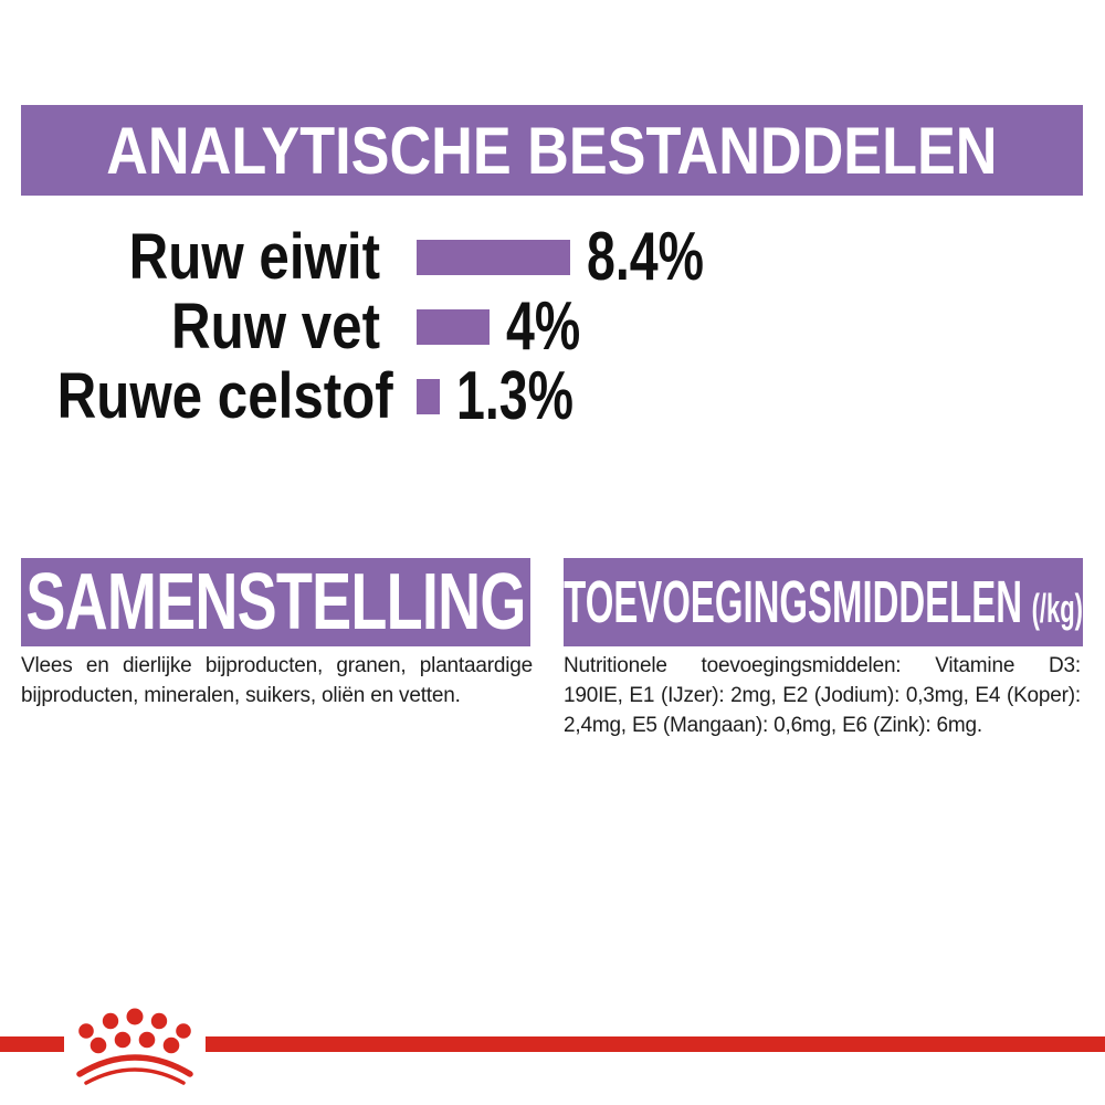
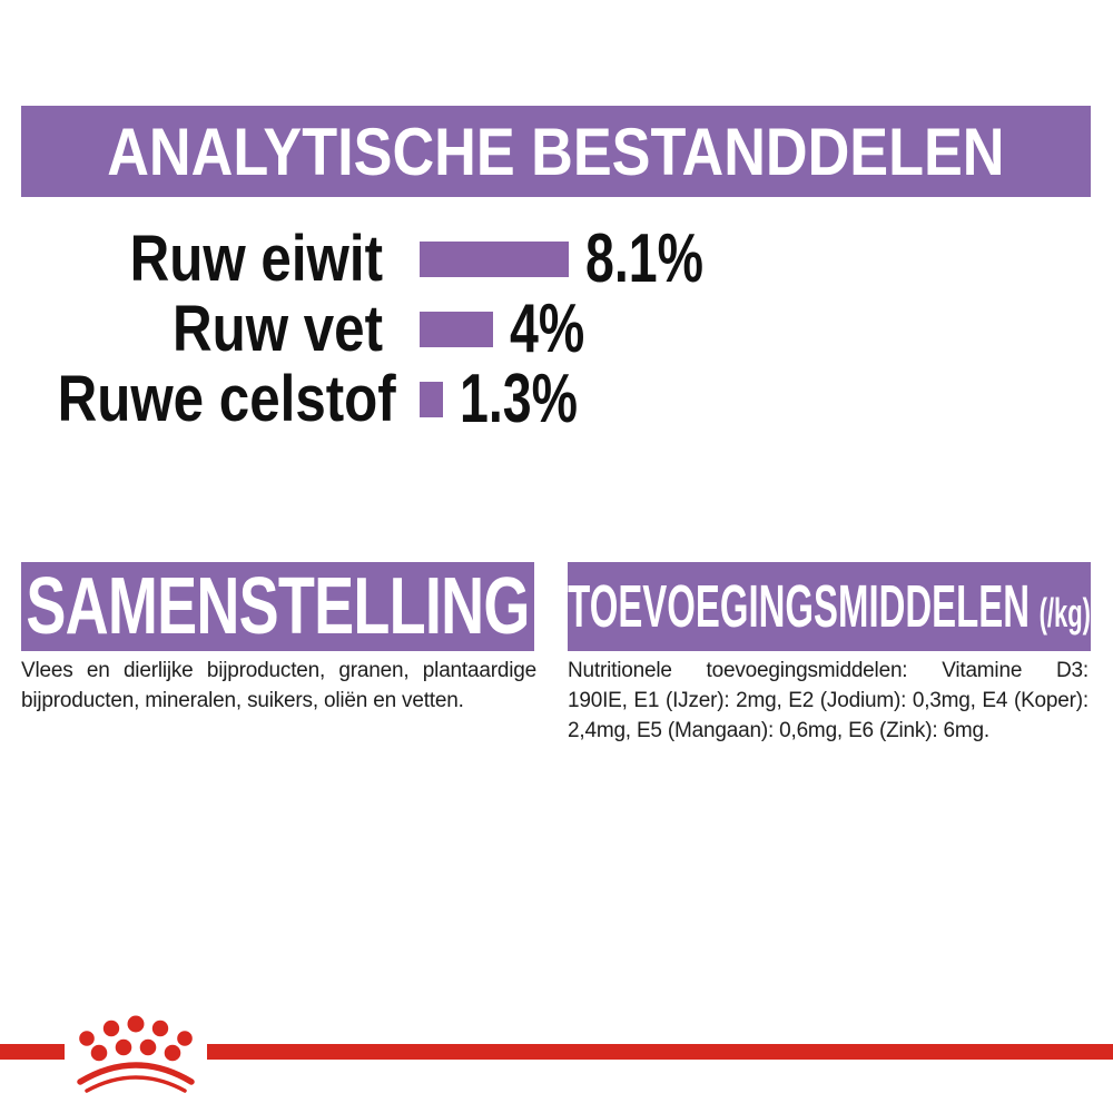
Ruw eiwit: 8.4% -> 8.1%
